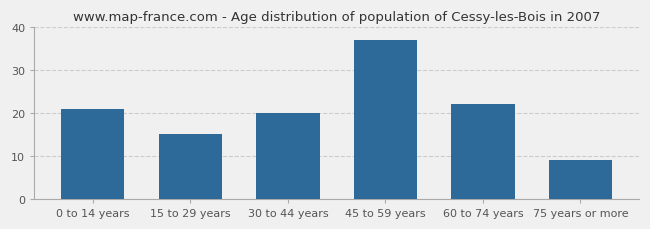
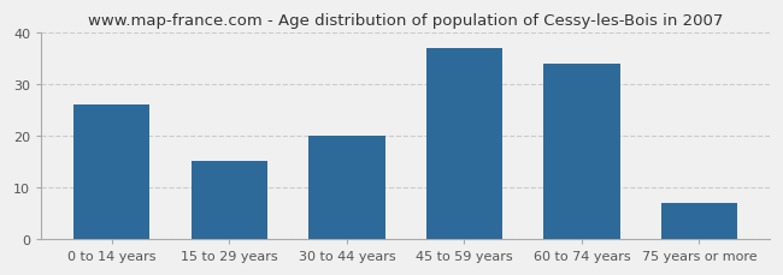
0 to 14 years: 21 -> 26
60 to 74 years: 22 -> 34
75 years or more: 9 -> 7
